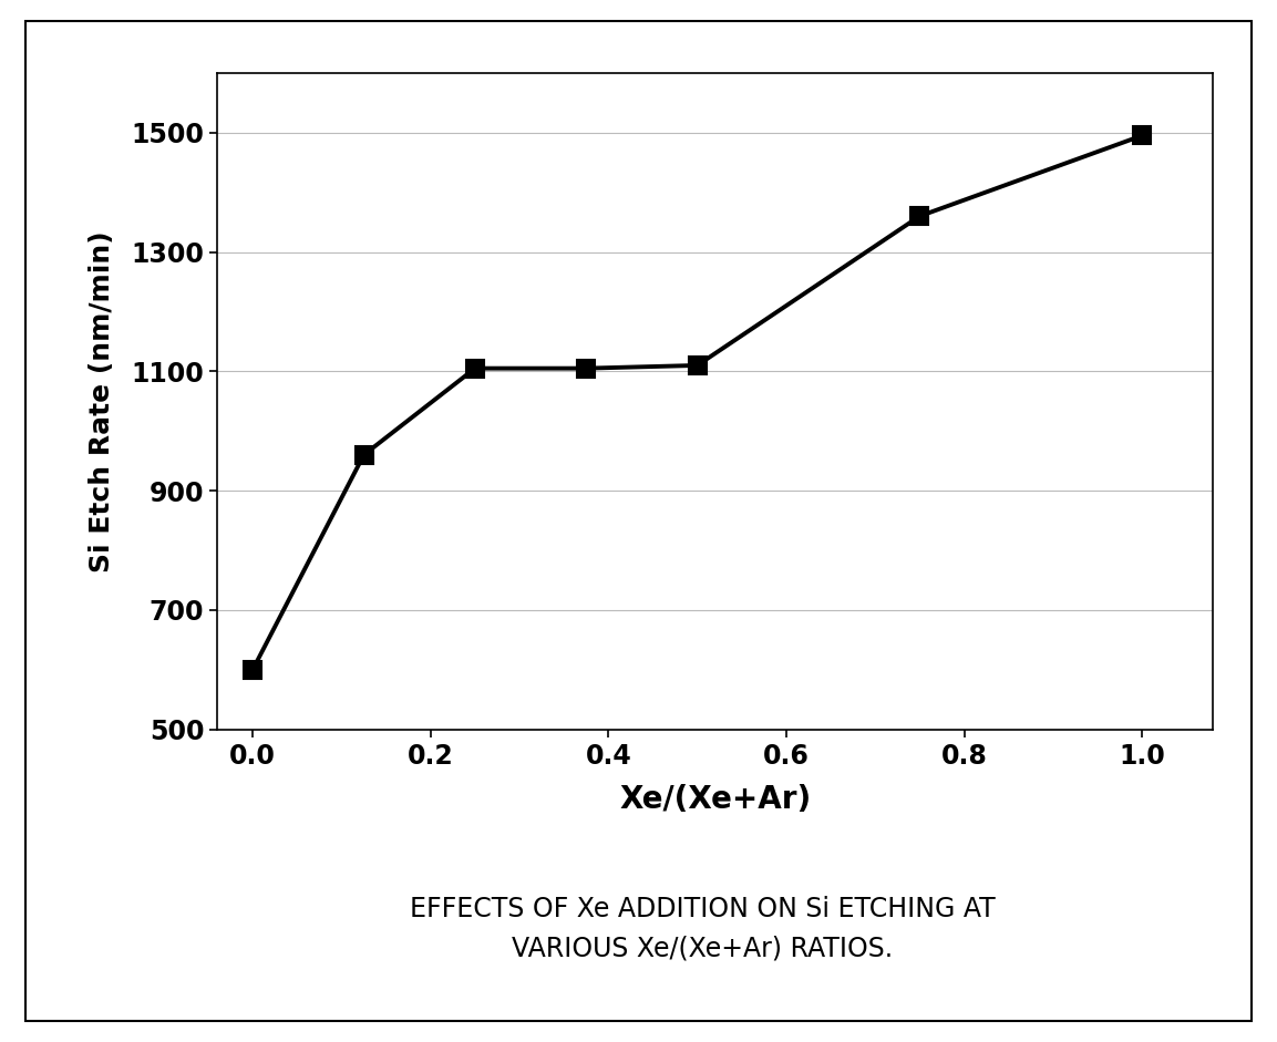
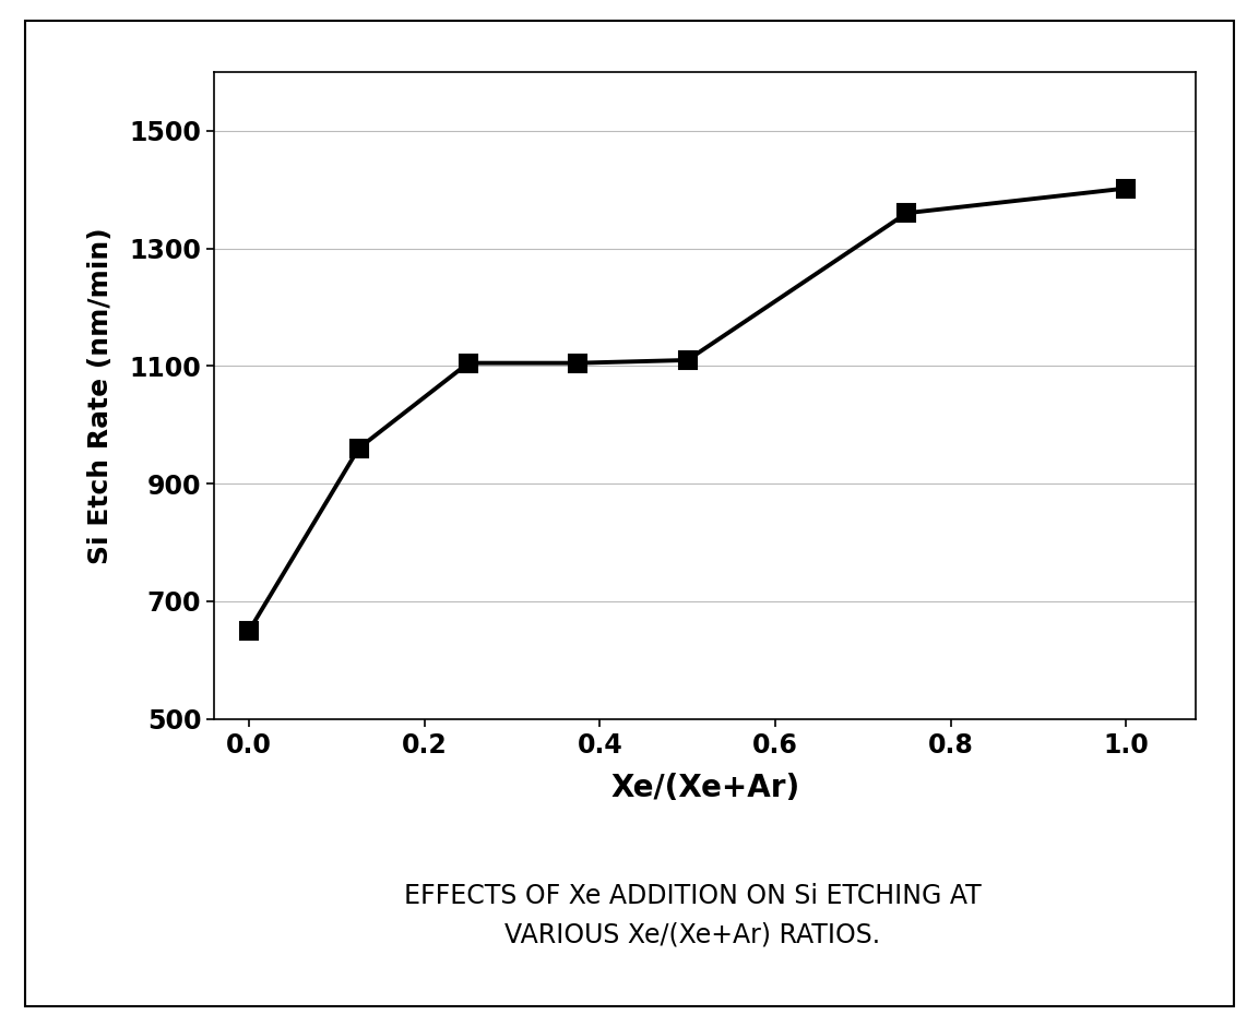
0.0: 600 -> 650
1.0: 1495 -> 1402
